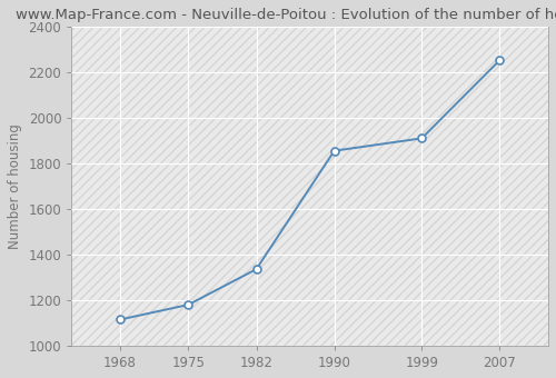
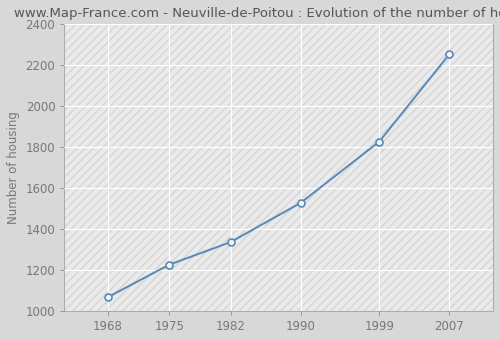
1968: 1115 -> 1068
1975: 1180 -> 1226
1990: 1855 -> 1527
1999: 1910 -> 1826
